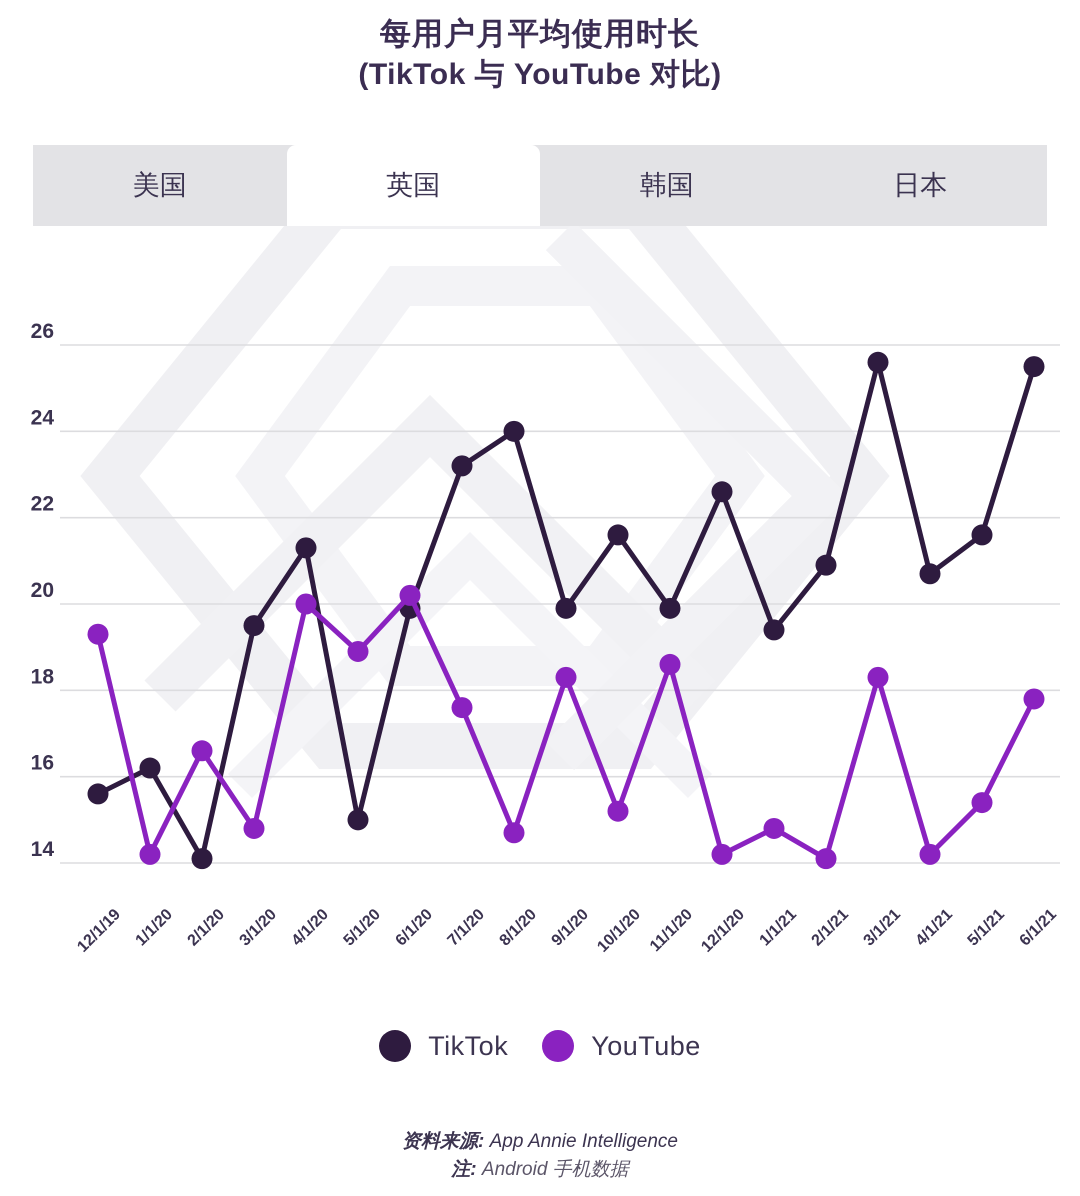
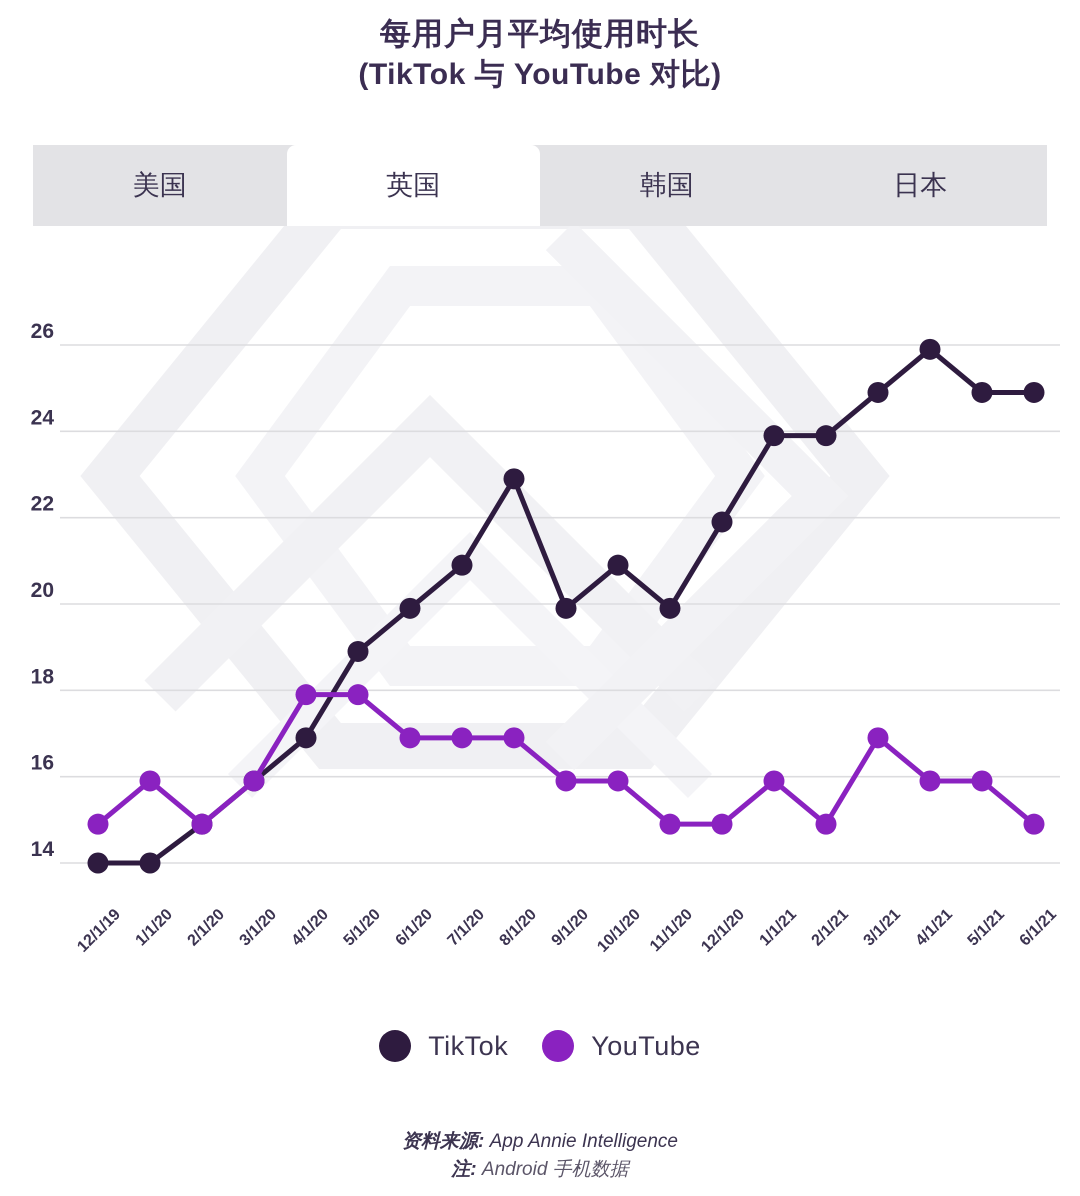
TikTok/12/1/19: 15.6 -> 14.0
YouTube/12/1/19: 19.3 -> 14.9
TikTok/1/1/20: 16.2 -> 14.0
YouTube/1/1/20: 14.2 -> 15.9
TikTok/2/1/20: 14.1 -> 14.9
YouTube/2/1/20: 16.6 -> 14.9
TikTok/3/1/20: 19.5 -> 15.9
YouTube/3/1/20: 14.8 -> 15.9
TikTok/4/1/20: 21.3 -> 16.9
YouTube/4/1/20: 20.0 -> 17.9
TikTok/5/1/20: 15.0 -> 18.9
YouTube/5/1/20: 18.9 -> 17.9
YouTube/6/1/20: 20.2 -> 16.9
TikTok/7/1/20: 23.2 -> 20.9
YouTube/7/1/20: 17.6 -> 16.9
TikTok/8/1/20: 24.0 -> 22.9
YouTube/8/1/20: 14.7 -> 16.9
YouTube/9/1/20: 18.3 -> 15.9
TikTok/10/1/20: 21.6 -> 20.9
YouTube/10/1/20: 15.2 -> 15.9
YouTube/11/1/20: 18.6 -> 14.9
TikTok/12/1/20: 22.6 -> 21.9
YouTube/12/1/20: 14.2 -> 14.9
TikTok/1/1/21: 19.4 -> 23.9
YouTube/1/1/21: 14.8 -> 15.9
TikTok/2/1/21: 20.9 -> 23.9
YouTube/2/1/21: 14.1 -> 14.9
TikTok/3/1/21: 25.6 -> 24.9
YouTube/3/1/21: 18.3 -> 16.9
TikTok/4/1/21: 20.7 -> 25.9
YouTube/4/1/21: 14.2 -> 15.9
TikTok/5/1/21: 21.6 -> 24.9
YouTube/5/1/21: 15.4 -> 15.9
TikTok/6/1/21: 25.5 -> 24.9
YouTube/6/1/21: 17.8 -> 14.9
